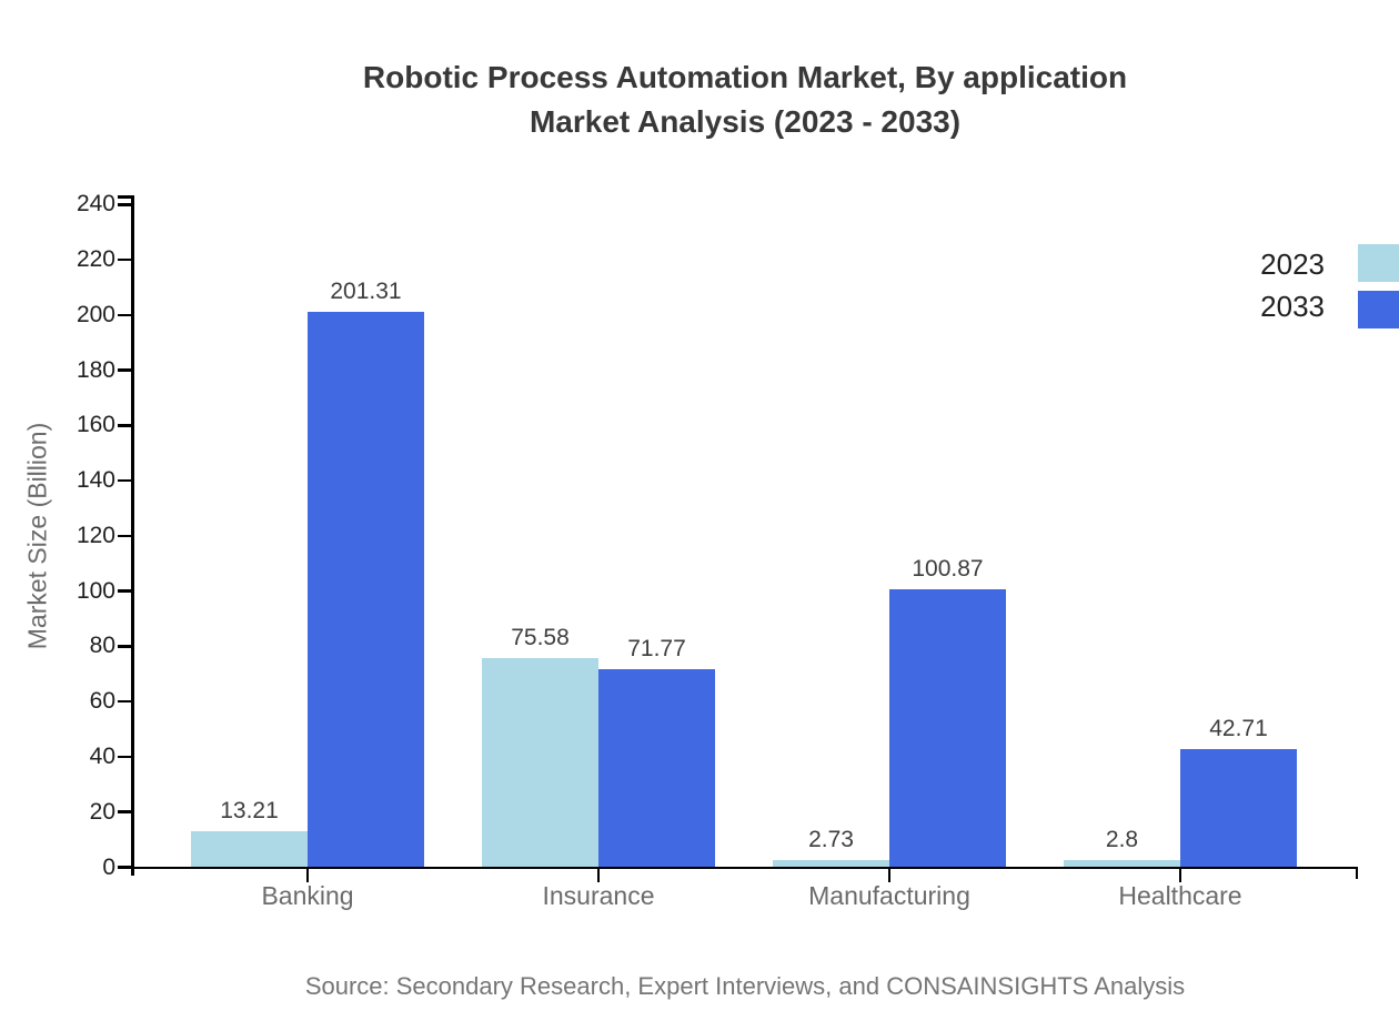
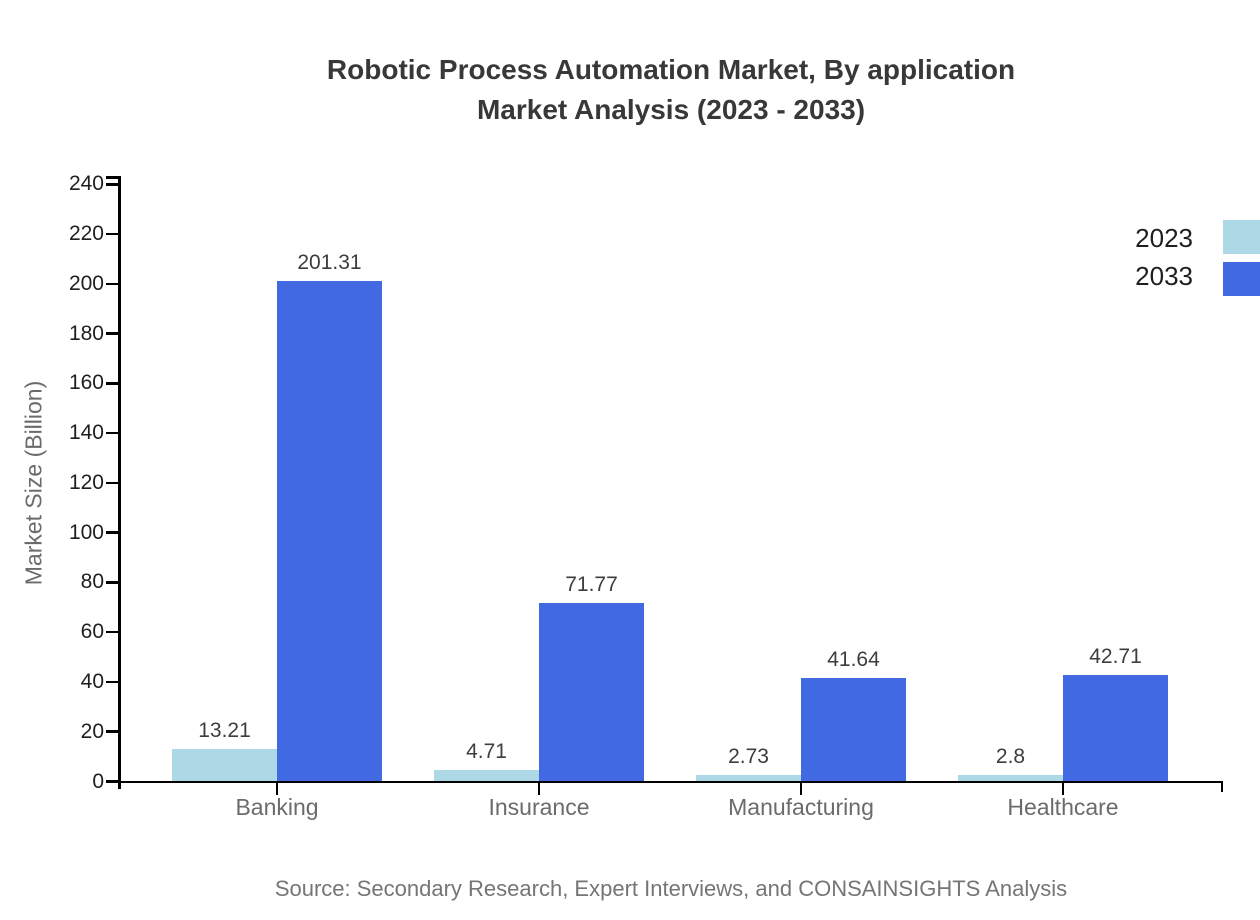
2023/Insurance: 75.58 -> 4.71
2033/Manufacturing: 100.87 -> 41.64
